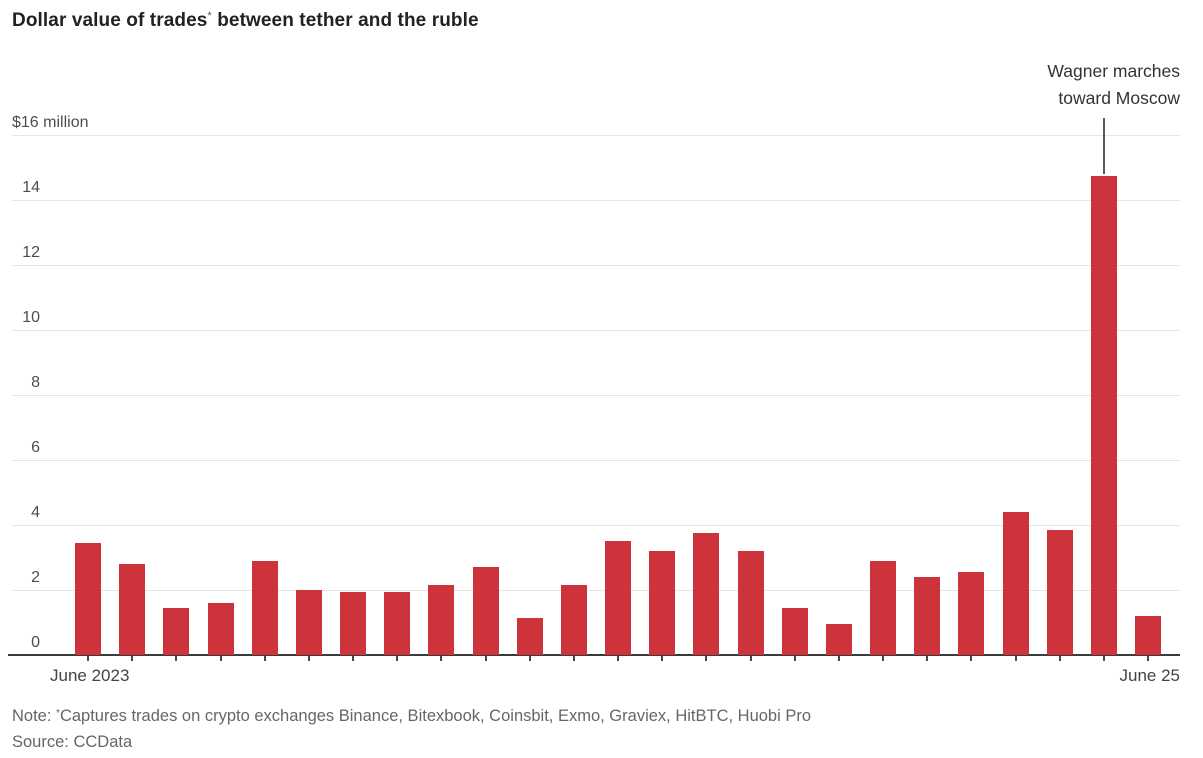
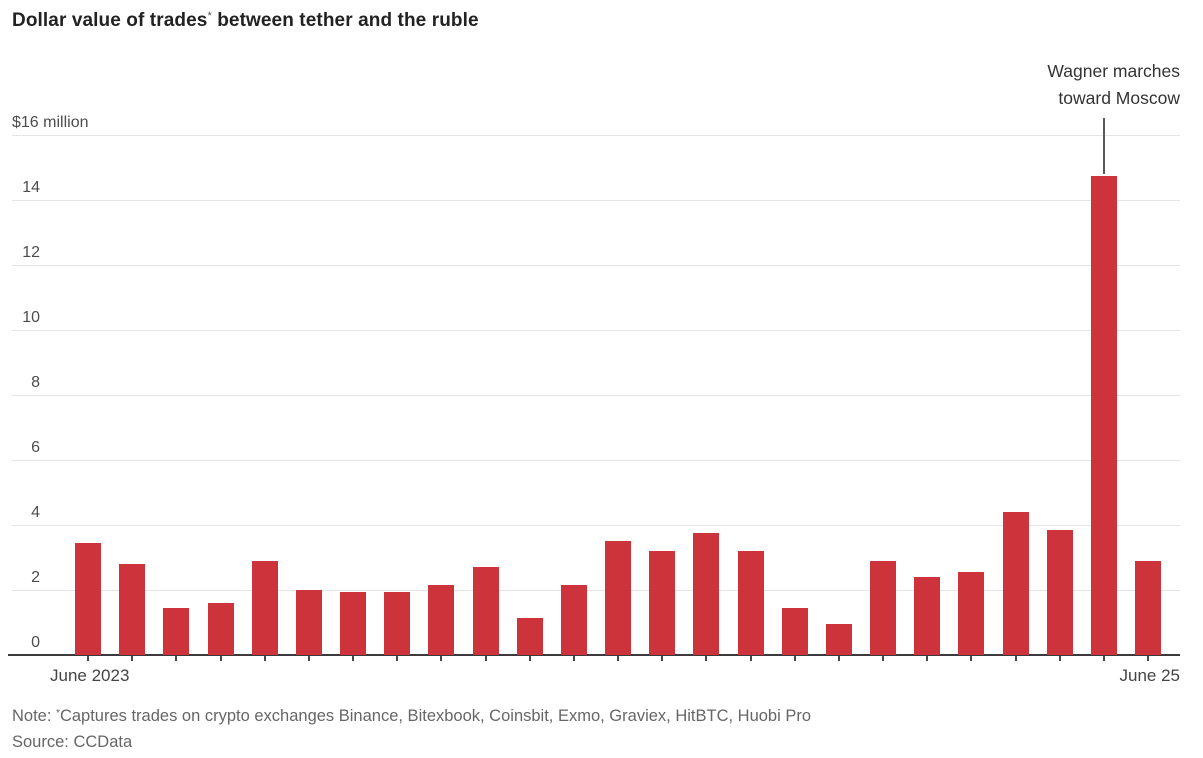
June 25: 1.2 -> 2.9
